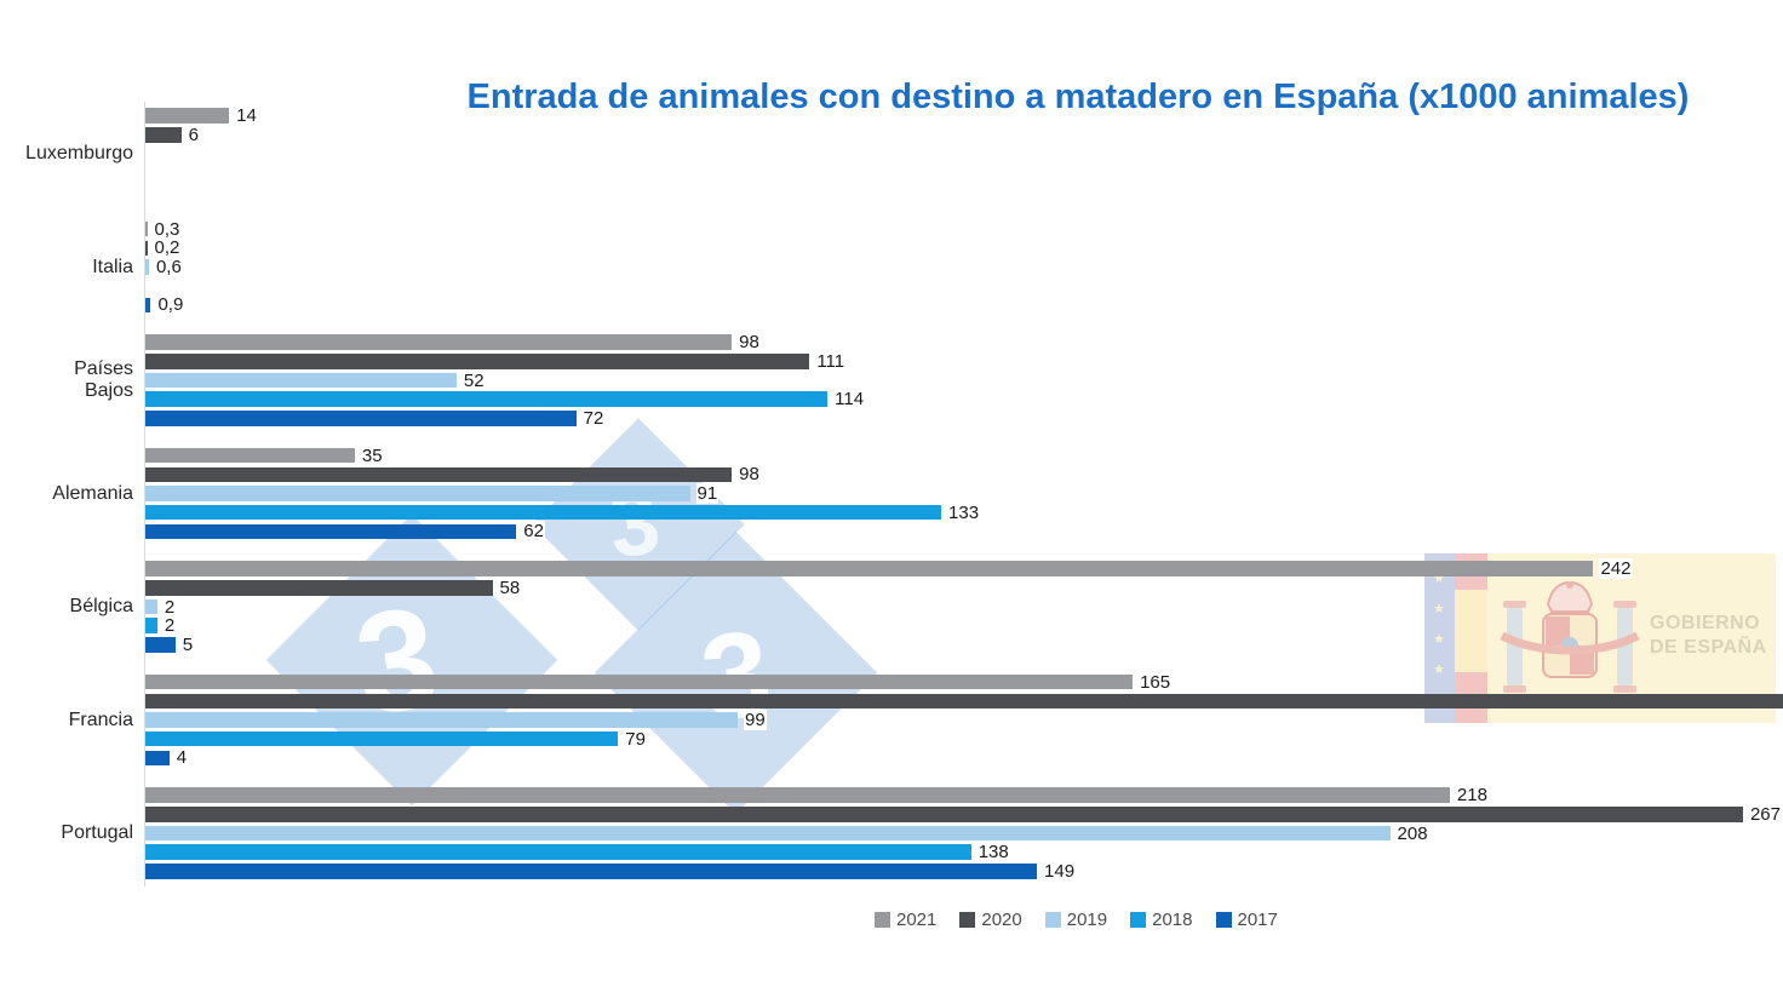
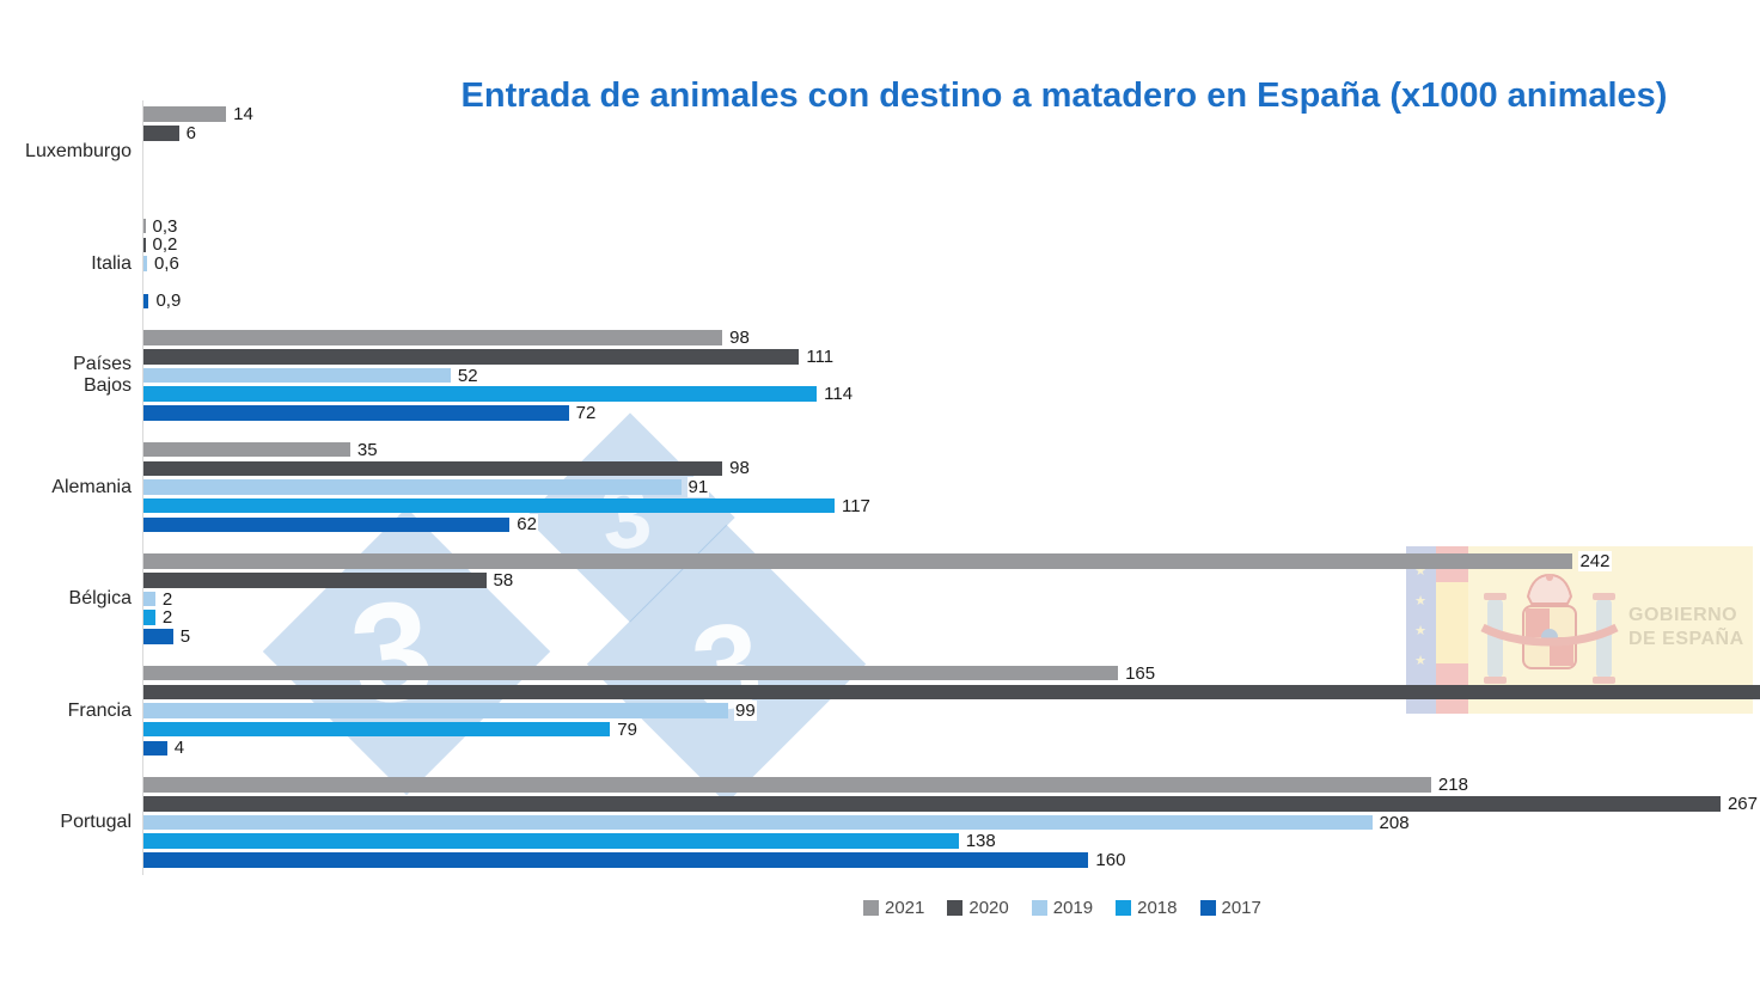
2018/Alemania: 133 -> 117
2017/Portugal: 149 -> 160
